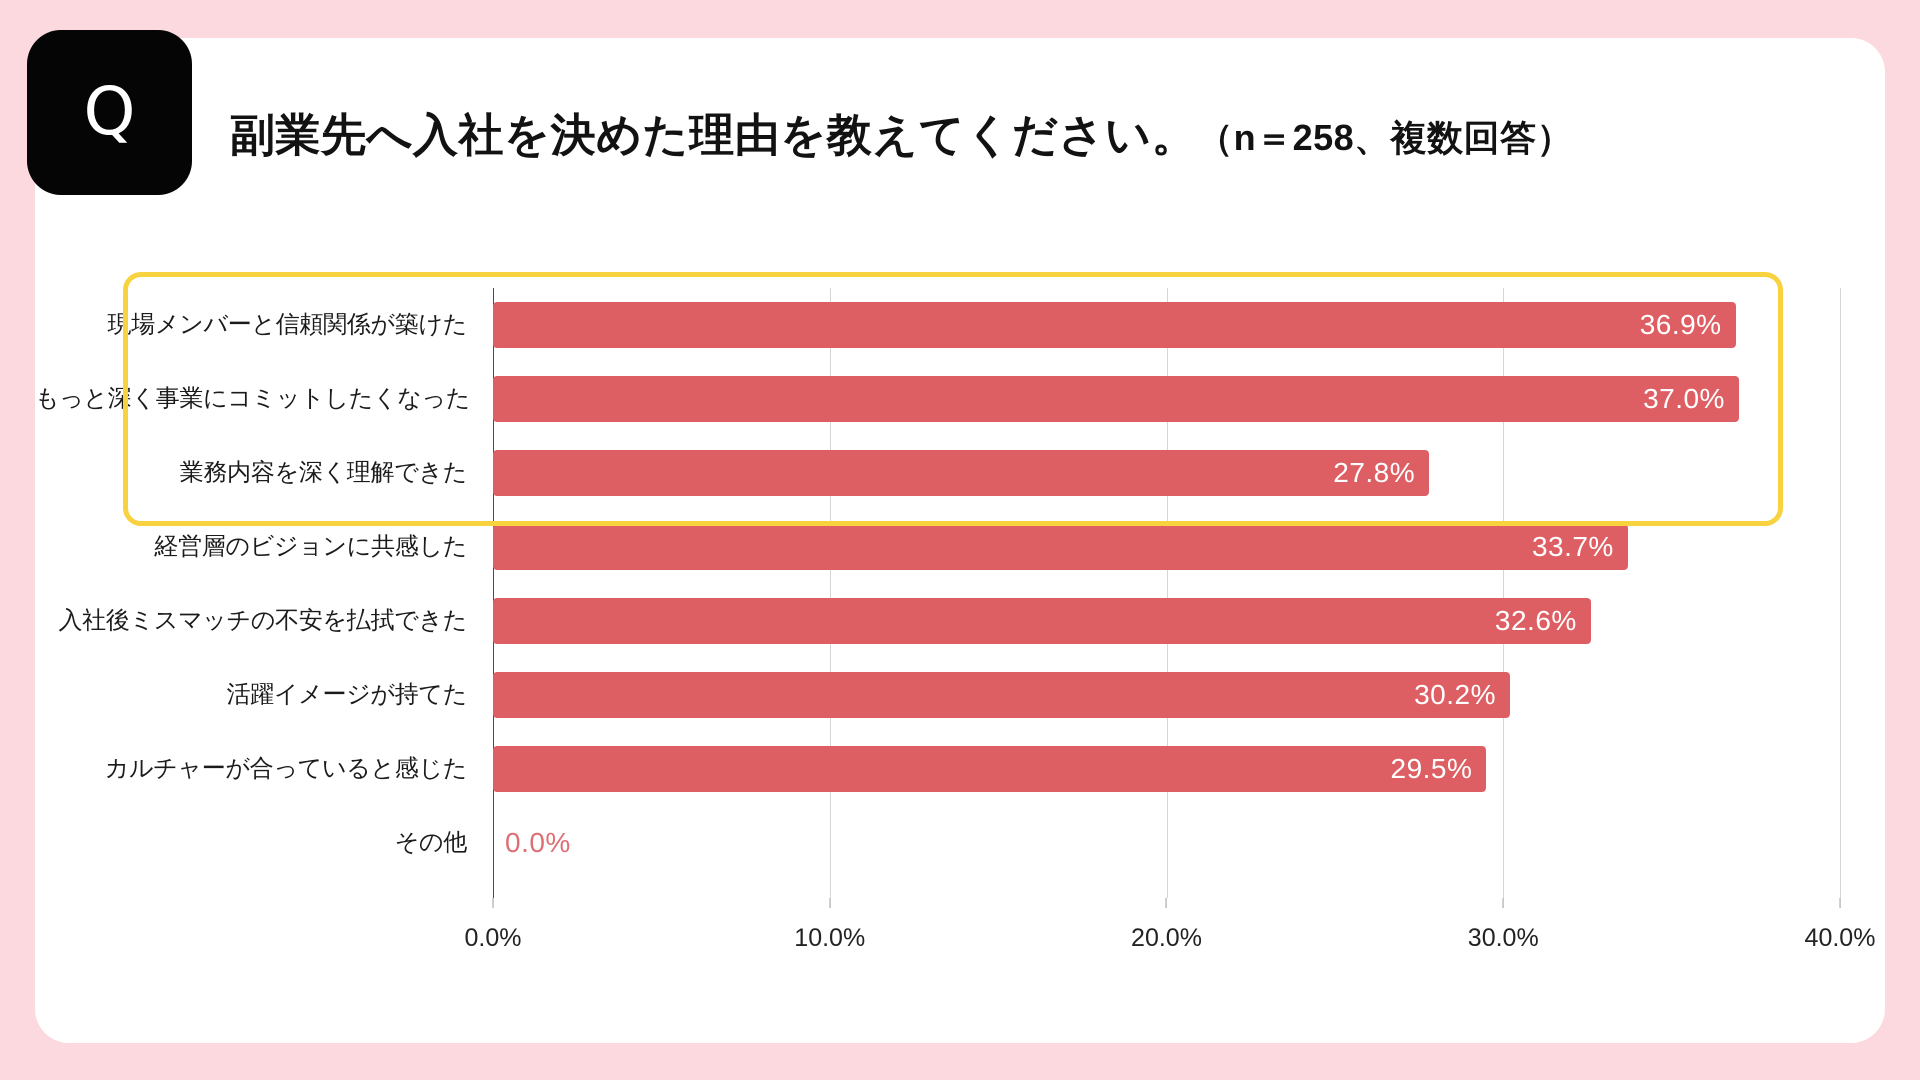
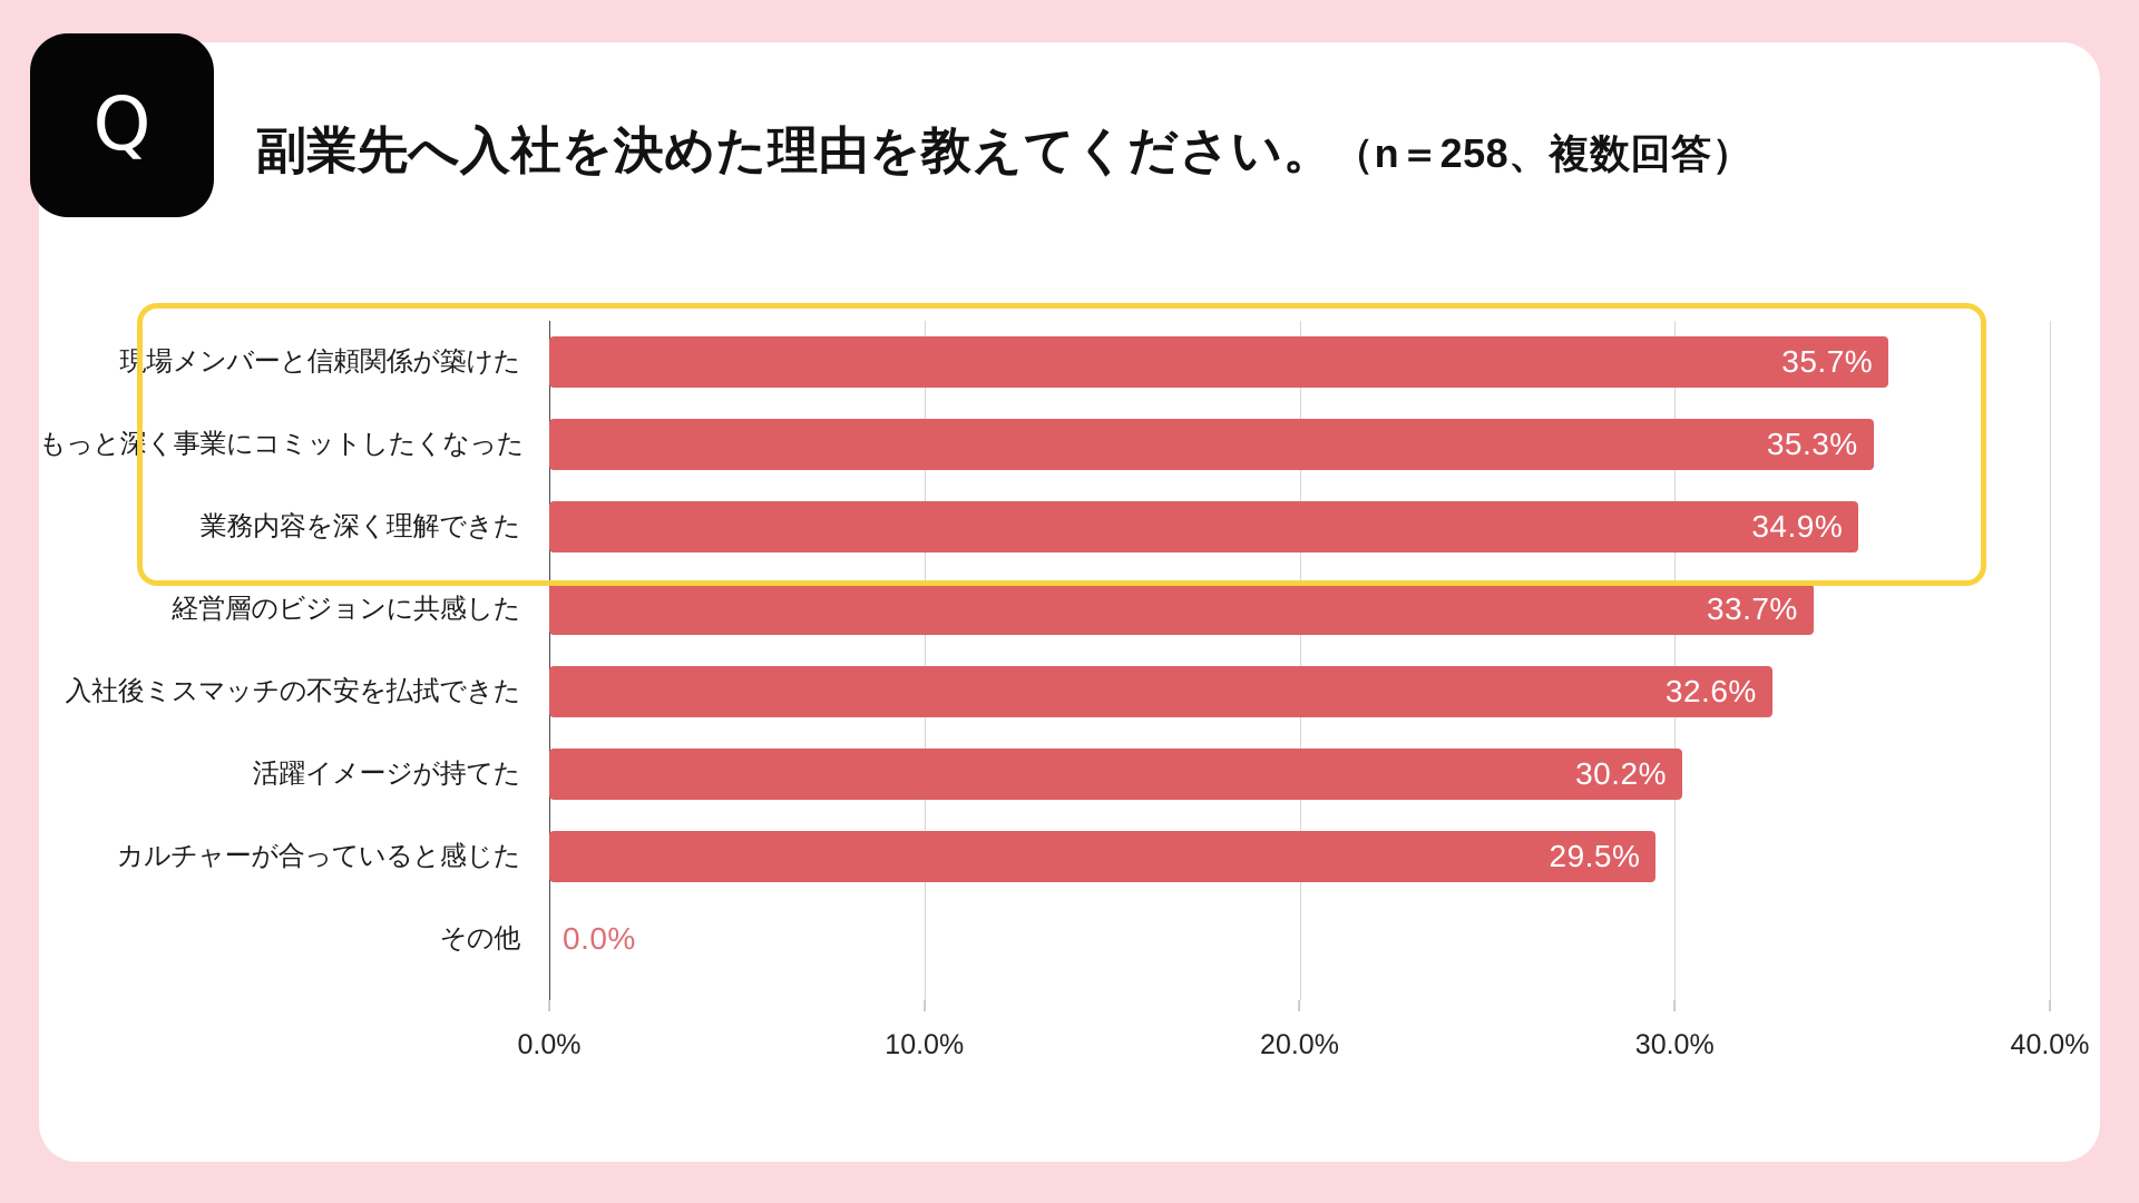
現場メンバーと信頼関係が築けた: 36.9% -> 35.7%
もっと深く事業にコミットしたくなった: 37.0% -> 35.3%
業務内容を深く理解できた: 27.8% -> 34.9%
